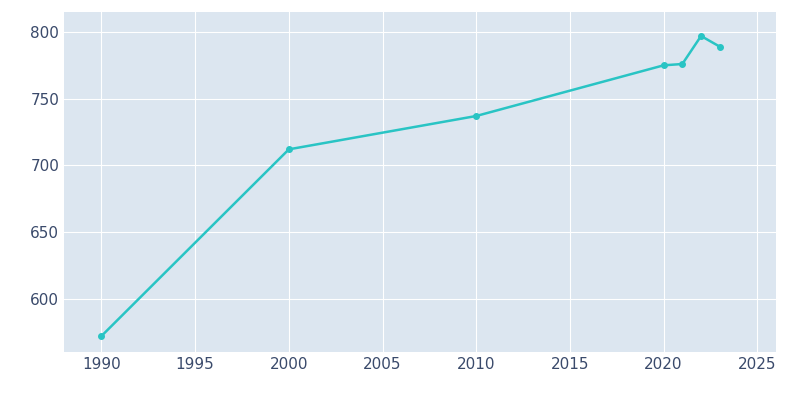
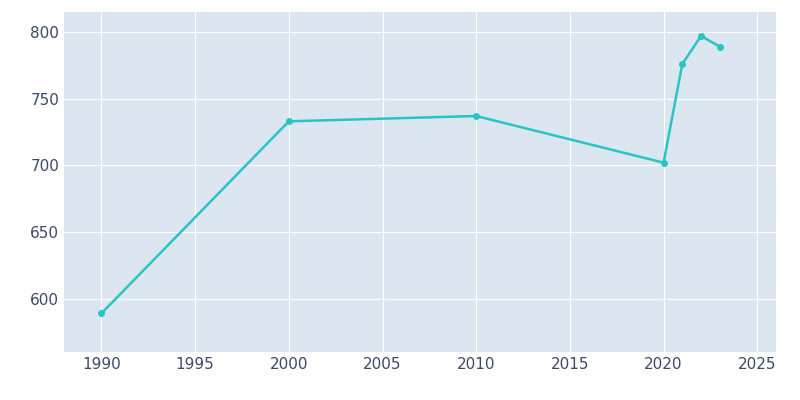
1990: 572 -> 589
2000: 712 -> 733
2020: 775 -> 702
